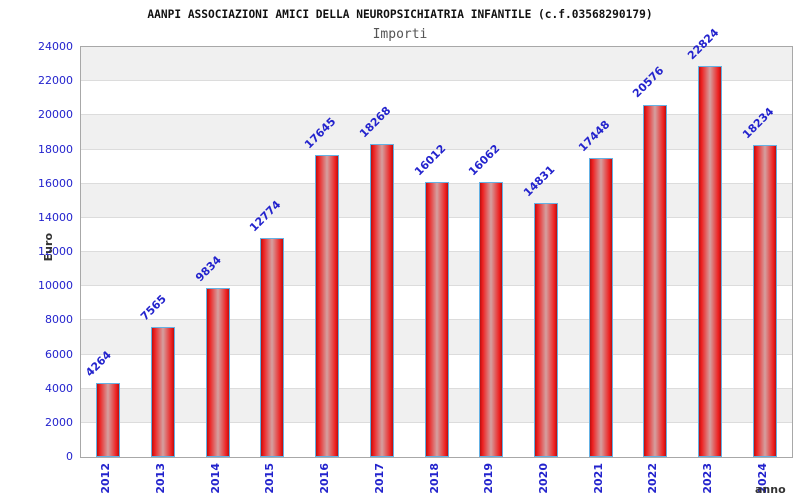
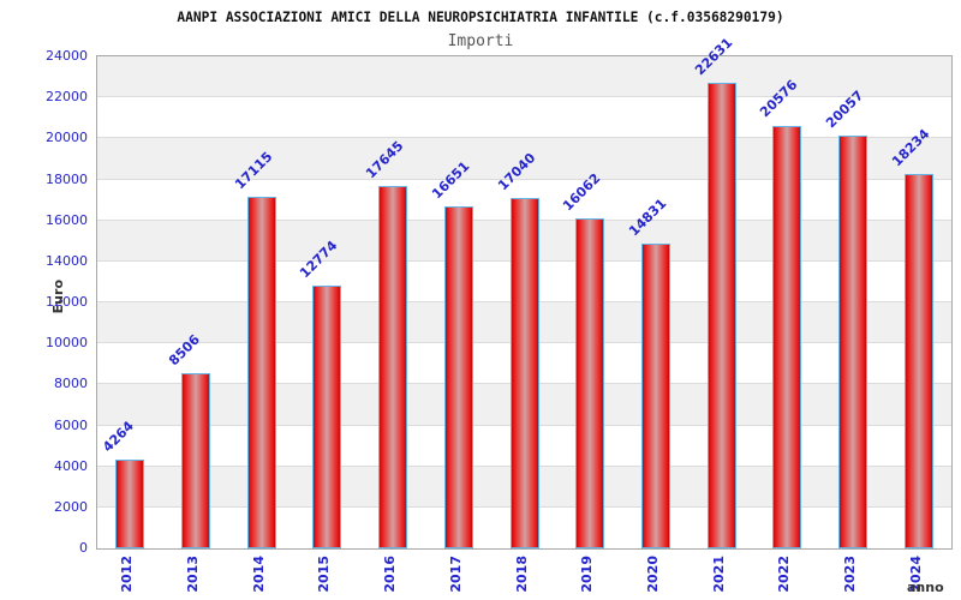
2013: 7565 -> 8506
2014: 9834 -> 17115
2017: 18268 -> 16651
2018: 16012 -> 17040
2021: 17448 -> 22631
2023: 22824 -> 20057
